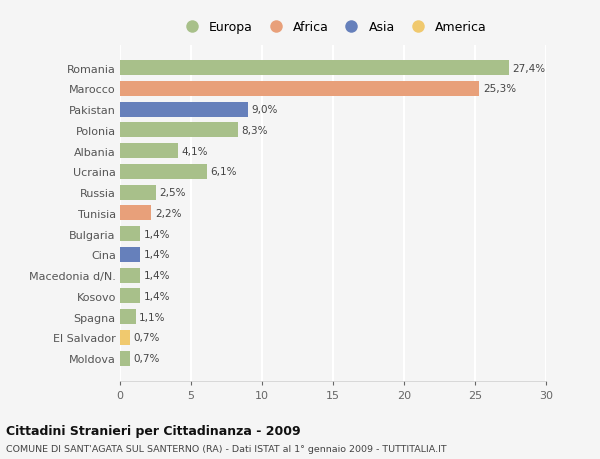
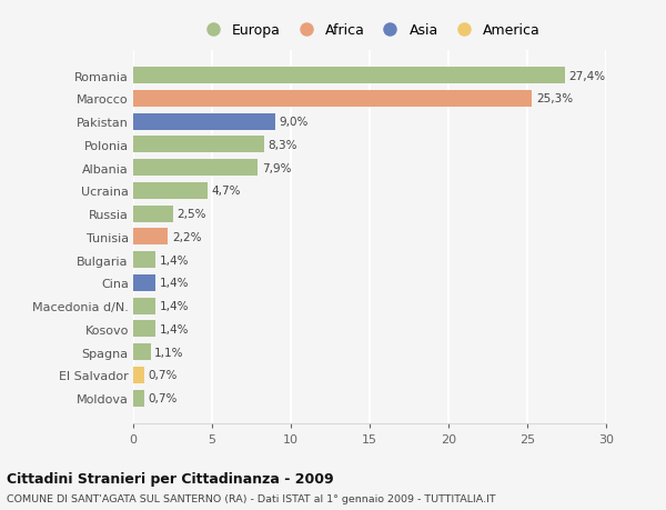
Albania: 4,1% -> 7,9%
Ucraina: 6,1% -> 4,7%
